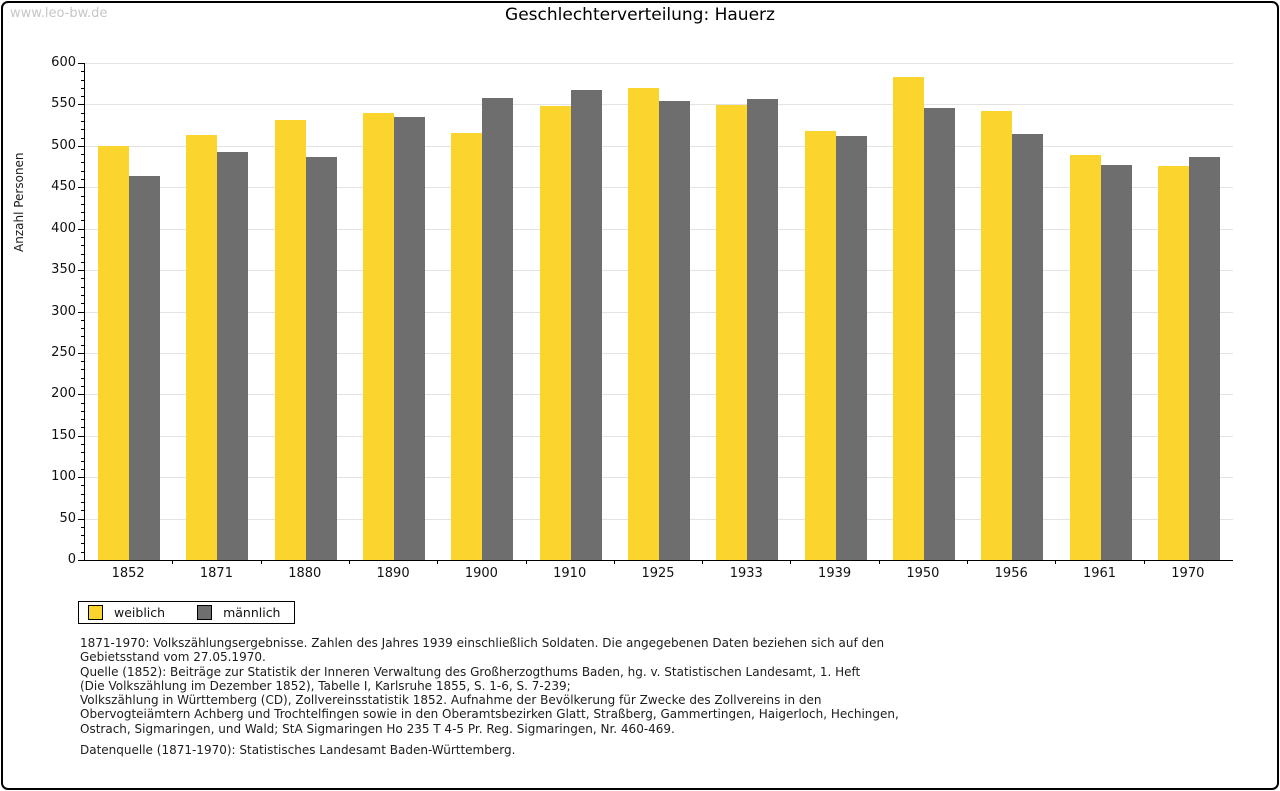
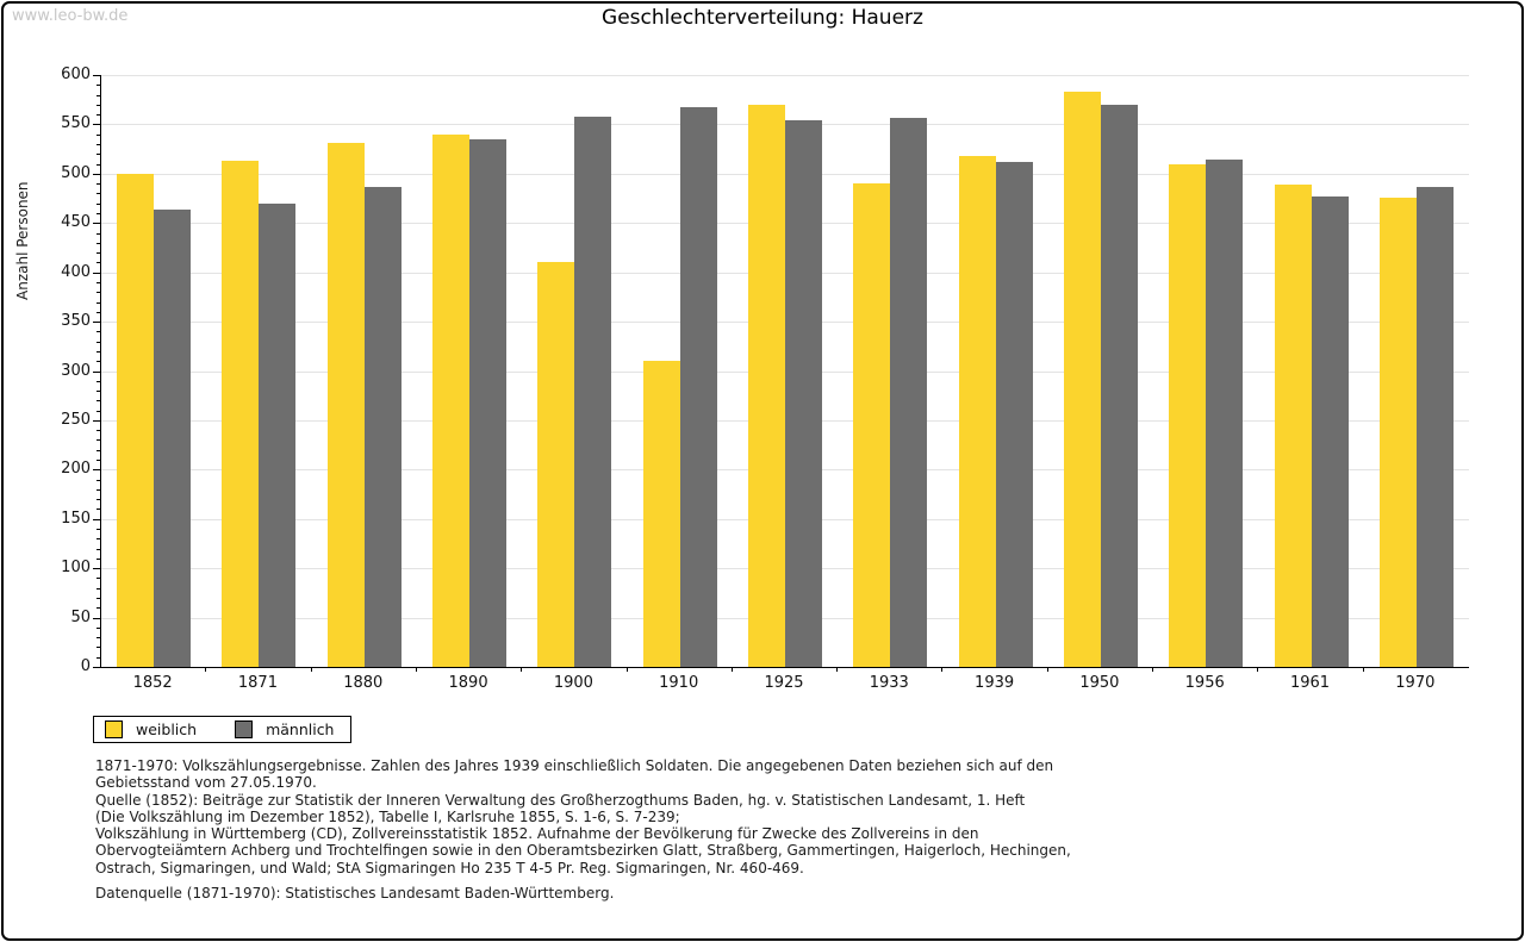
männlich/1871: 490 -> 470
weiblich/1900: 520 -> 410
weiblich/1910: 550 -> 310
weiblich/1933: 550 -> 490
männlich/1950: 550 -> 570
weiblich/1956: 540 -> 510
